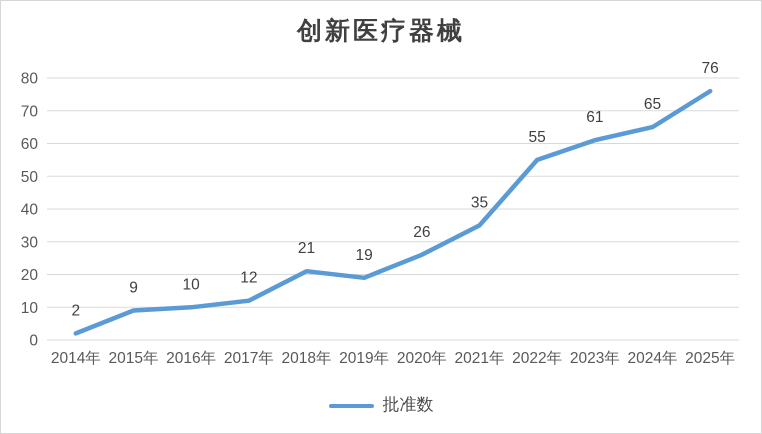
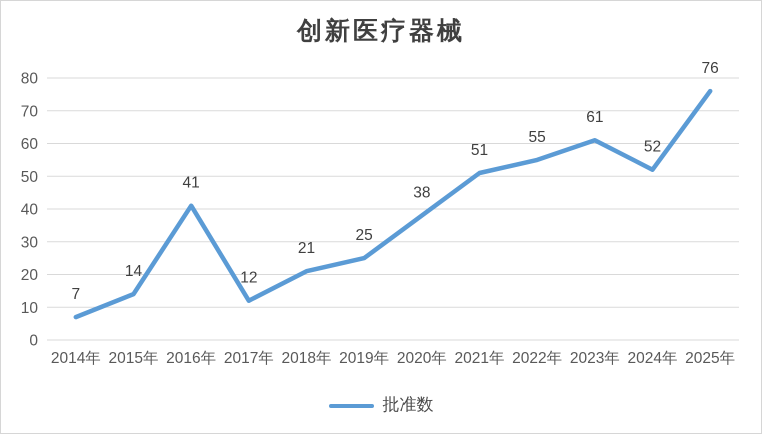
2014年: 2 -> 7
2015年: 9 -> 14
2016年: 10 -> 41
2019年: 19 -> 25
2020年: 26 -> 38
2021年: 35 -> 51
2024年: 65 -> 52
